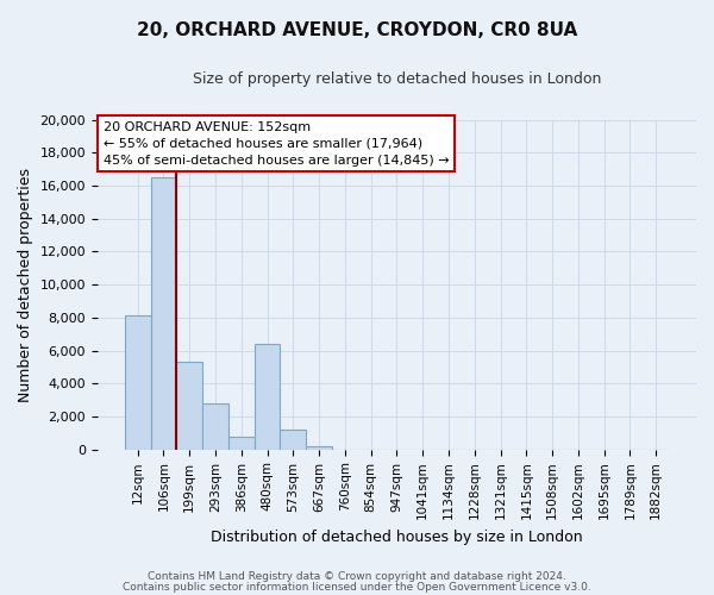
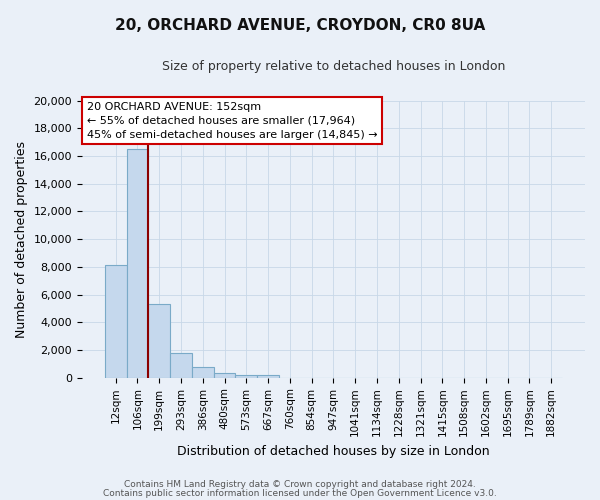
293sqm: 2,800 -> 1,800
480sqm: 6,400 -> 400
573sqm: 1,200 -> 200
